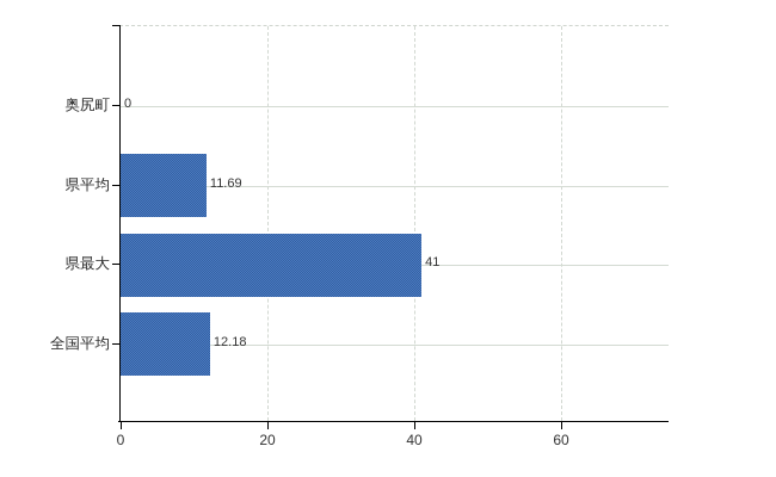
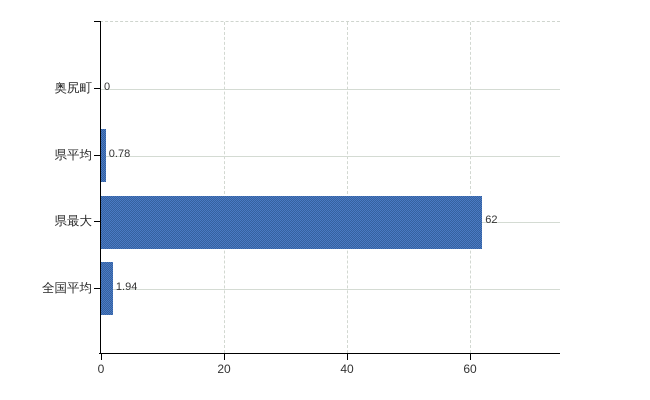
県平均: 11.69 -> 0.78
県最大: 41 -> 62
全国平均: 12.18 -> 1.94
